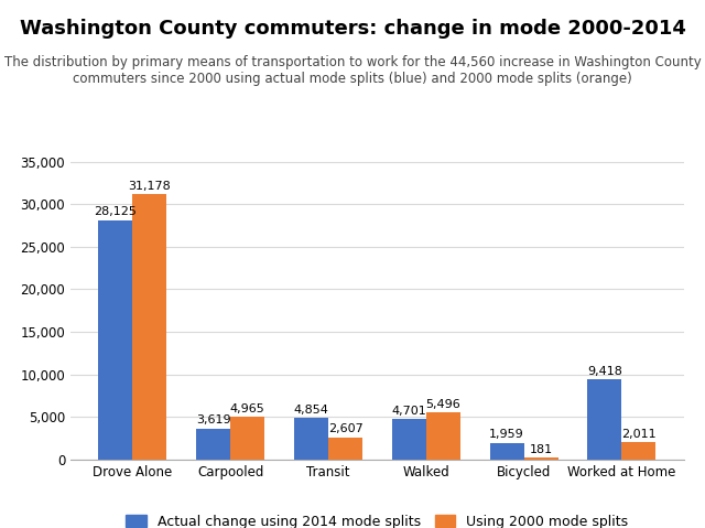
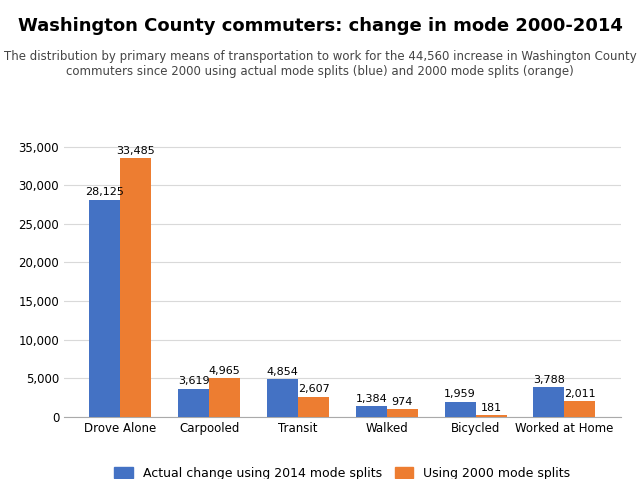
Using 2000 mode splits/Drove Alone: 31,178 -> 33,485
Actual change using 2014 mode splits/Walked: 4,701 -> 1,384
Using 2000 mode splits/Walked: 5,496 -> 974
Actual change using 2014 mode splits/Worked at Home: 9,418 -> 3,788
